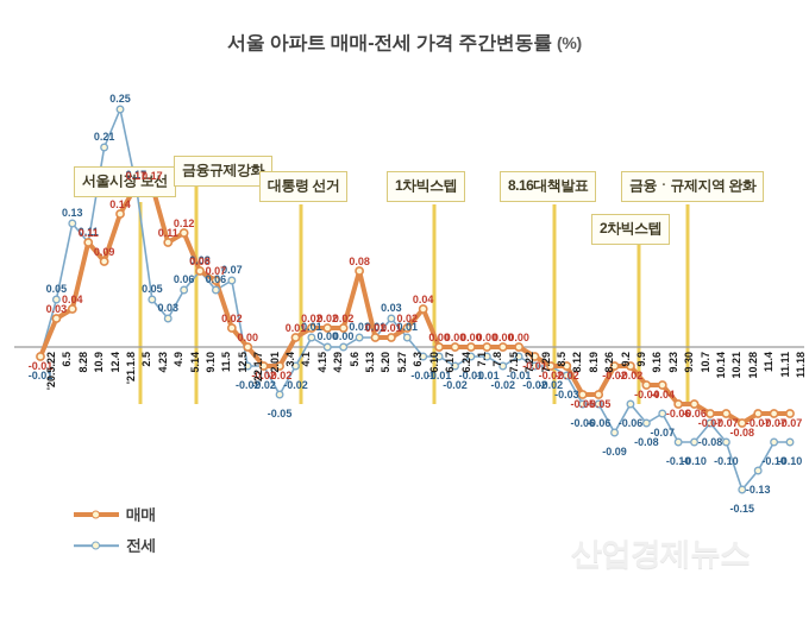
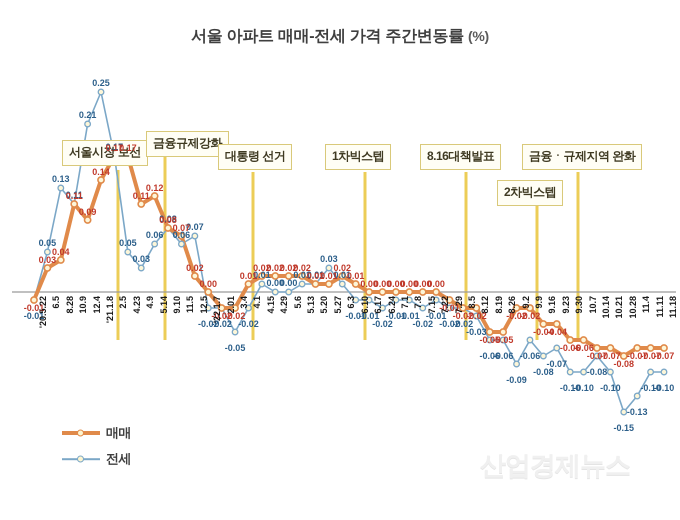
매매/5.13: 0.08 -> 0.02
매매/6.10: 0.04 -> 0.01
